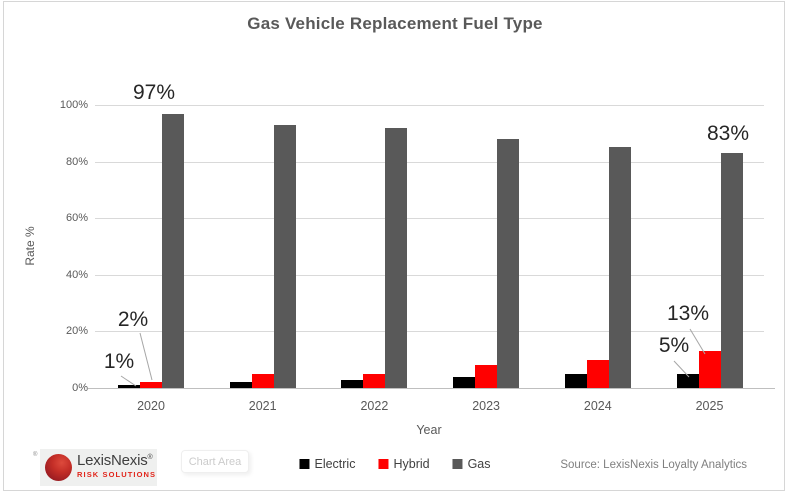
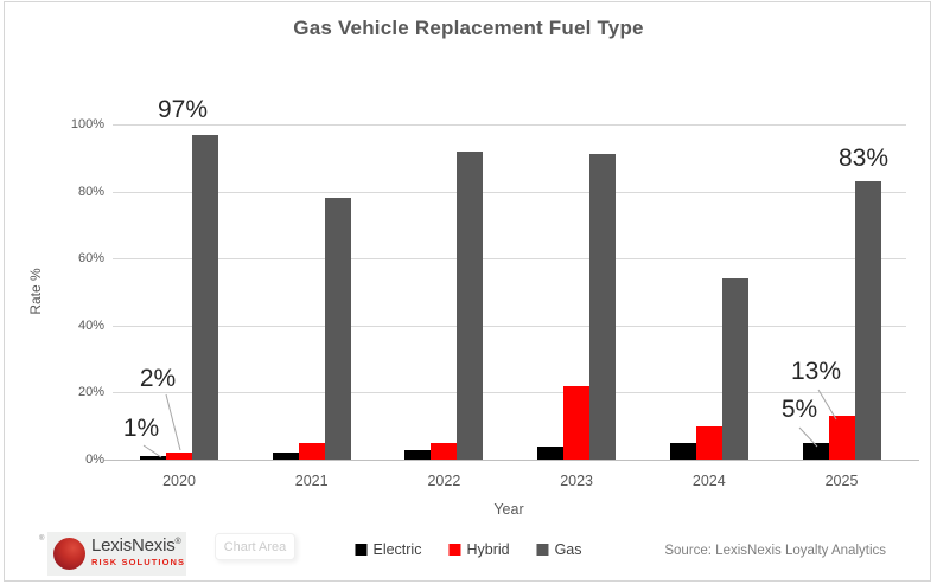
Gas/2021: 93% -> 78%
Hybrid/2023: 8% -> 22%
Gas/2023: 88% -> 91%
Gas/2024: 85% -> 54%
